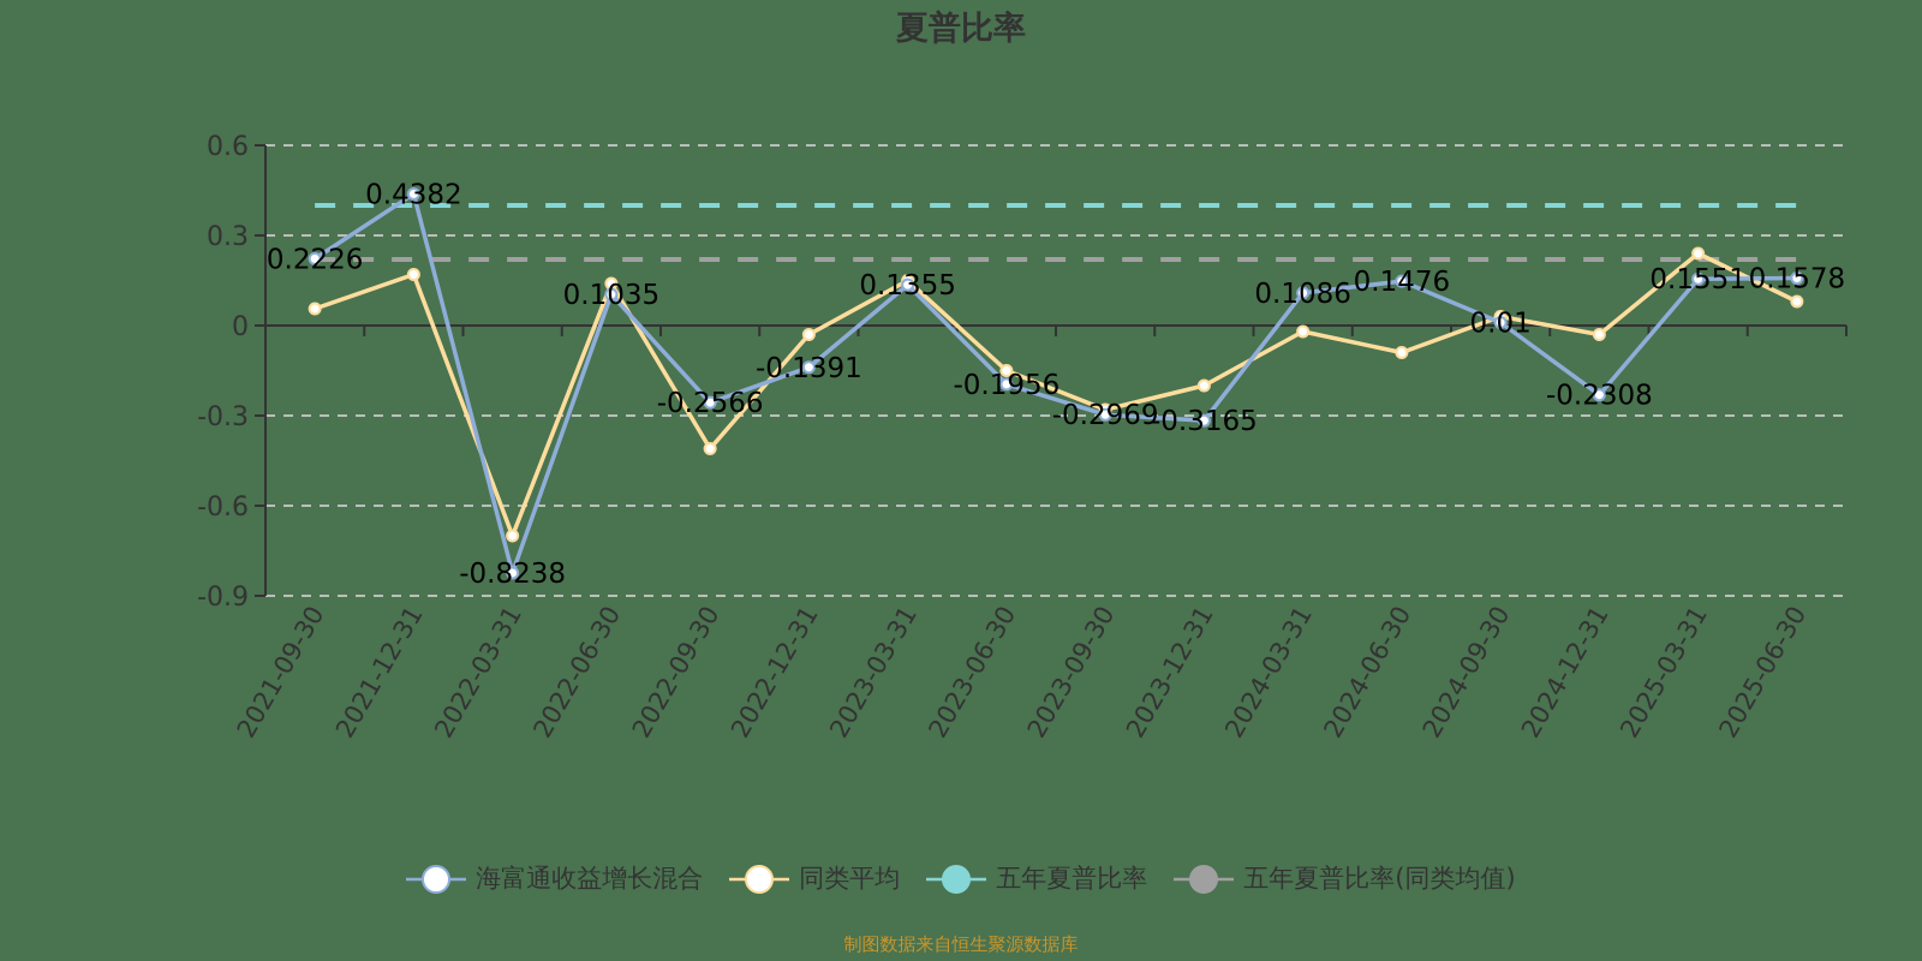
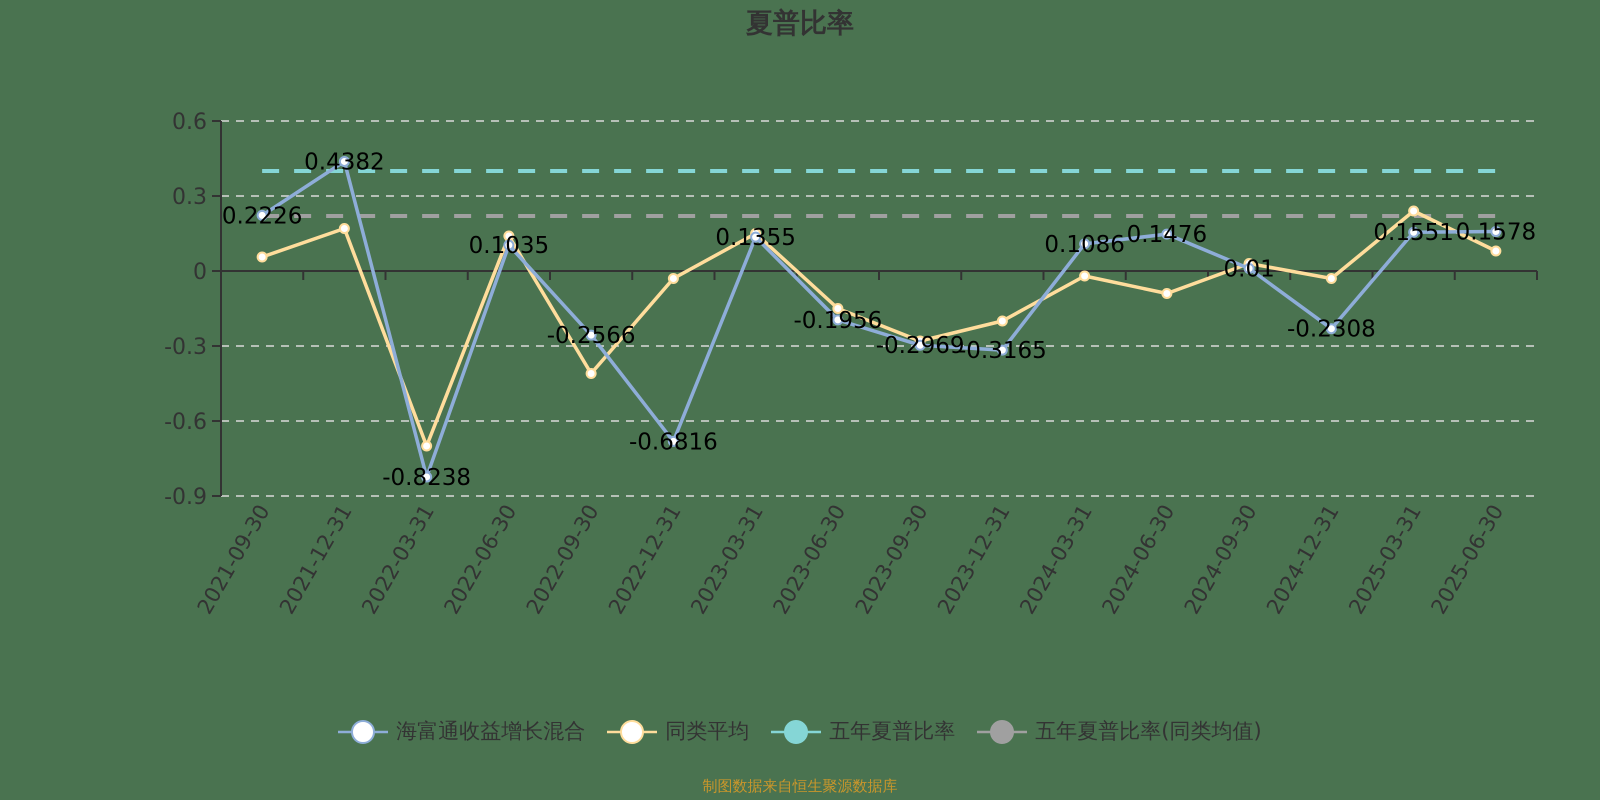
海富通收益增长混合/2022-12-31: -0.1391 -> -0.6816
